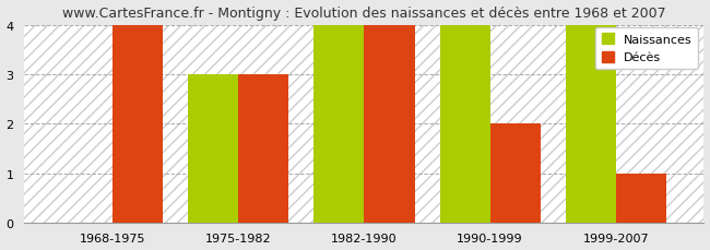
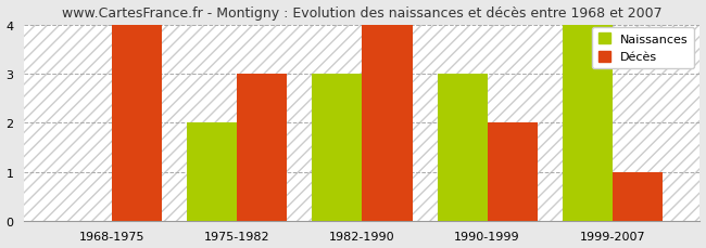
Naissances/1975-1982: 3 -> 2
Naissances/1982-1990: 4 -> 3
Naissances/1990-1999: 4 -> 3
